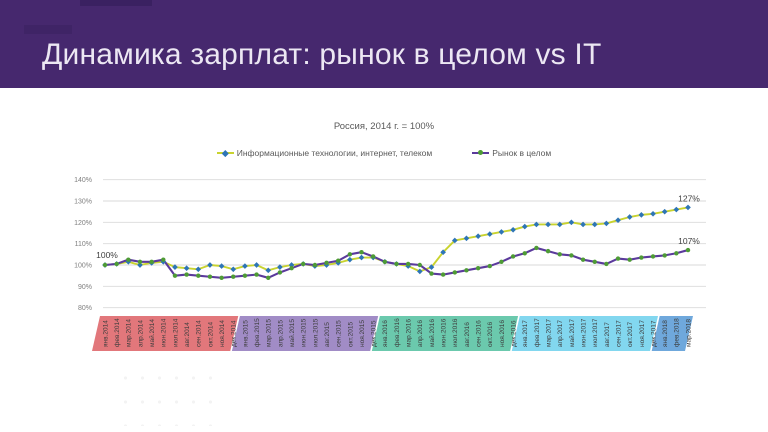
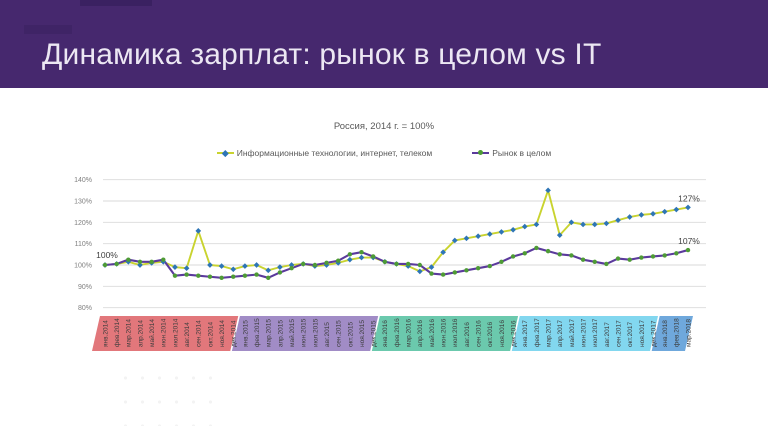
Информационные технологии, интернет, телеком/сен.2014: 98% -> 116%
Информационные технологии, интернет, телеком/мар.2017: 119% -> 135%
Информационные технологии, интернет, телеком/апр.2017: 119% -> 114%
